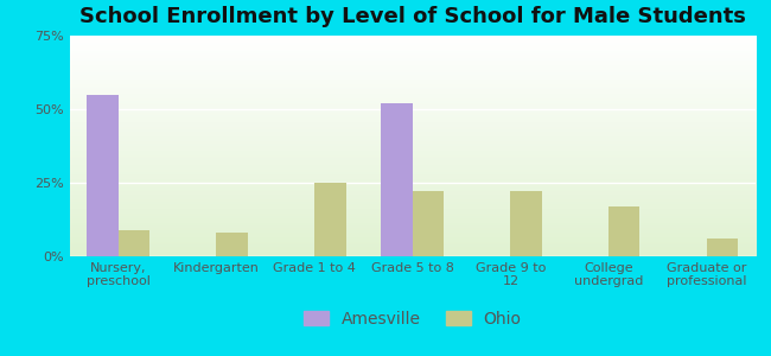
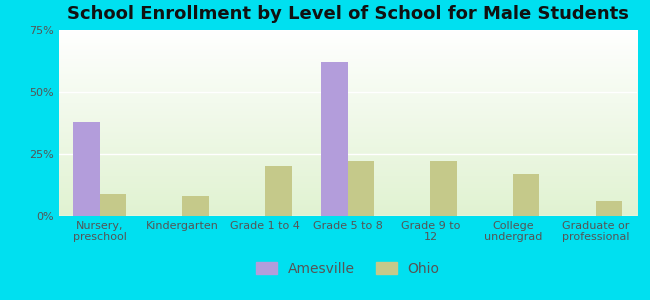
Amesville/Nursery, preschool: 55% -> 38%
Ohio/Grade 1 to 4: 25% -> 20%
Amesville/Grade 5 to 8: 52% -> 62%
